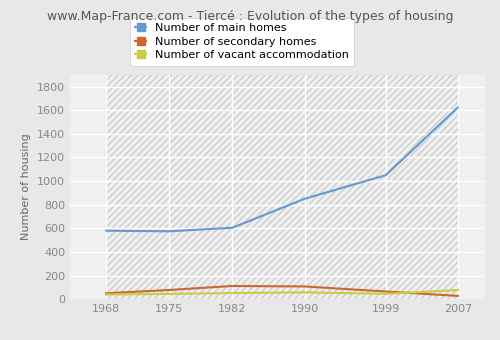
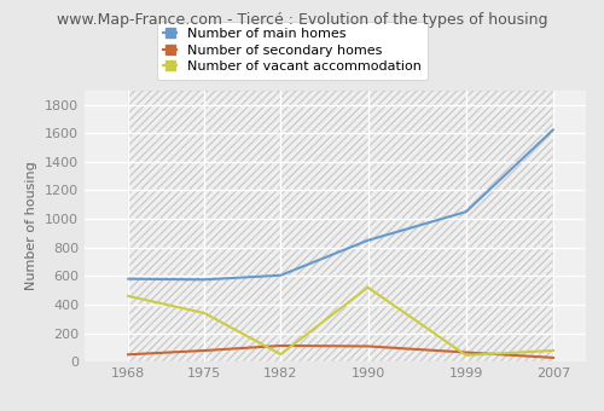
Number of vacant accommodation/1968: 40 -> 460
Number of vacant accommodation/1975: 40 -> 340
Number of vacant accommodation/1990: 60 -> 520
